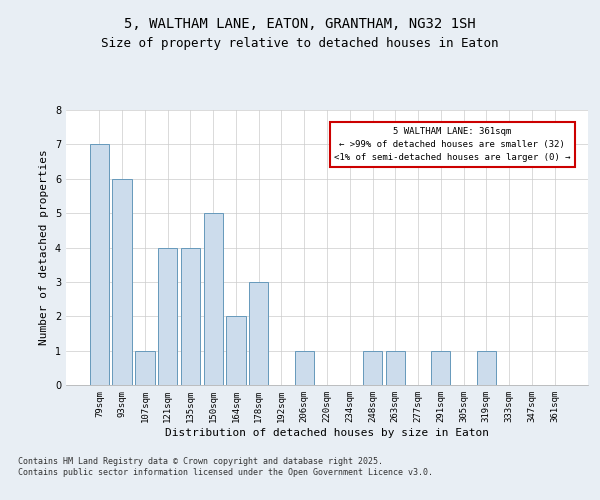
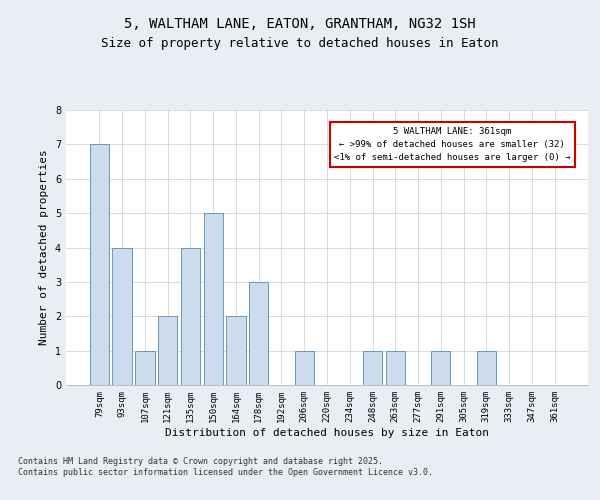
93sqm: 6 -> 4
121sqm: 4 -> 2
